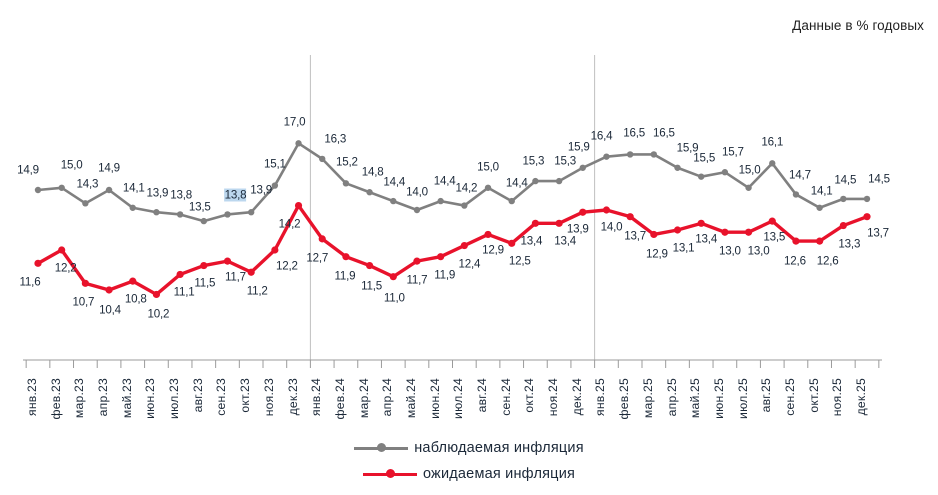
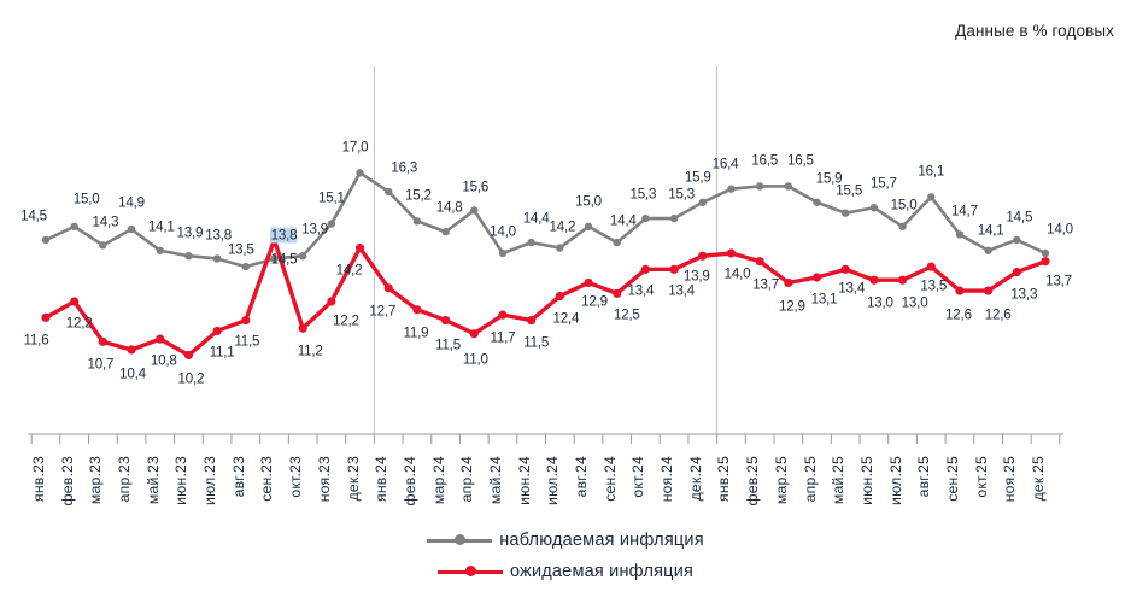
наблюдаемая инфляция/янв.23: 14,9 -> 14,5
ожидаемая инфляция/сен.23: 11,7 -> 14,5
наблюдаемая инфляция/апр.24: 14,4 -> 15,6
ожидаемая инфляция/июн.24: 11,9 -> 11,5
наблюдаемая инфляция/дек.25: 14,5 -> 14,0
